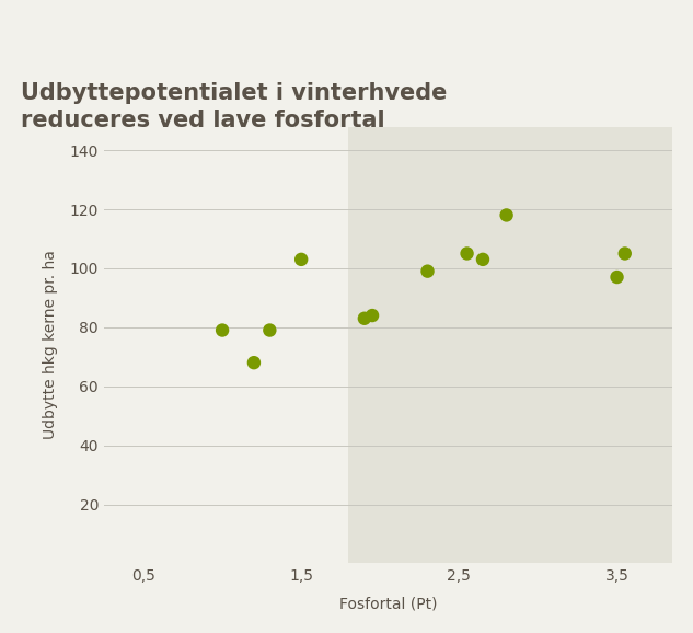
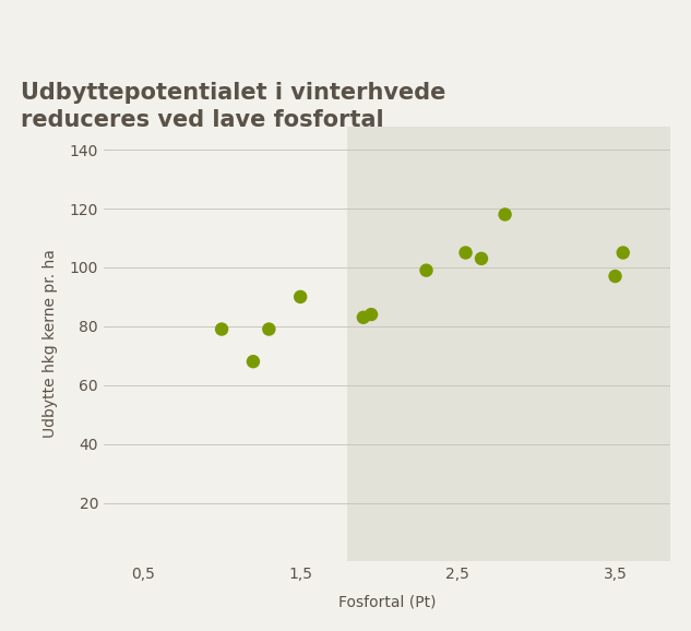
1,5: 103 -> 90
